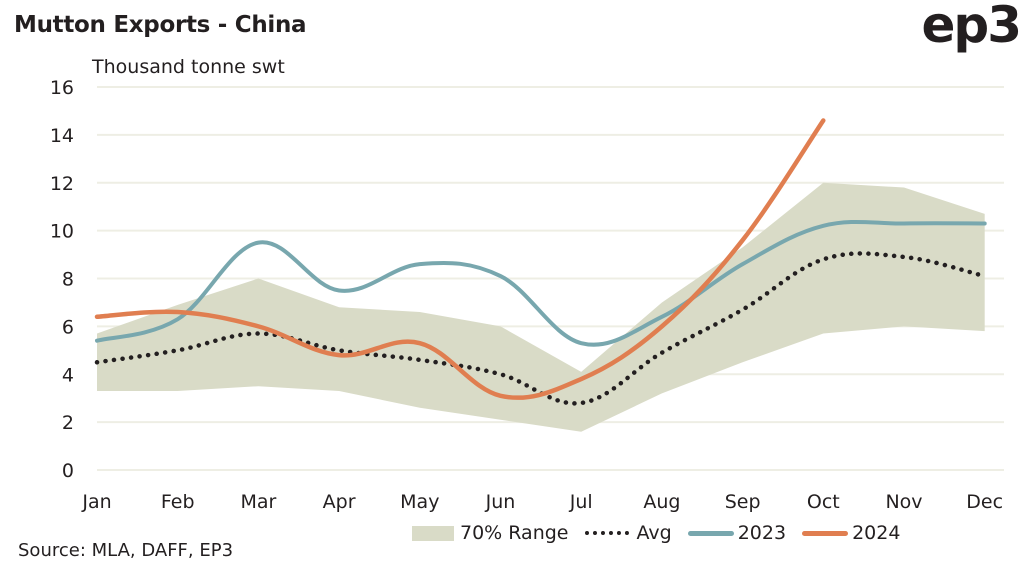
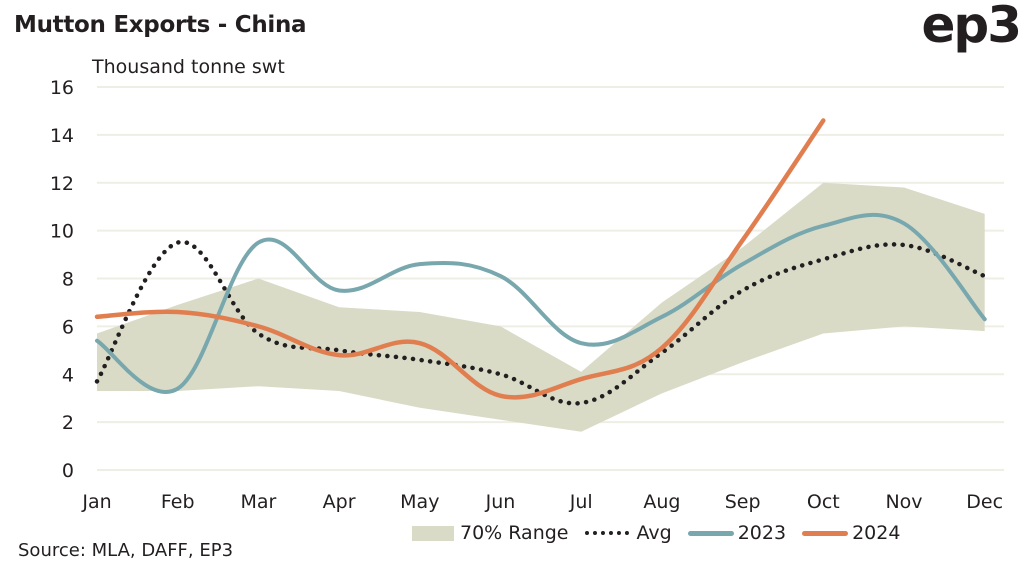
Avg/Jan: 4.5 -> 3.7
Avg/Feb: 5.0 -> 9.5
2023/Feb: 6.3 -> 3.4
2024/Aug: 6.0 -> 5.1
Avg/Sep: 6.7 -> 7.5
Avg/Nov: 8.9 -> 9.4
2023/Dec: 10.3 -> 6.3
